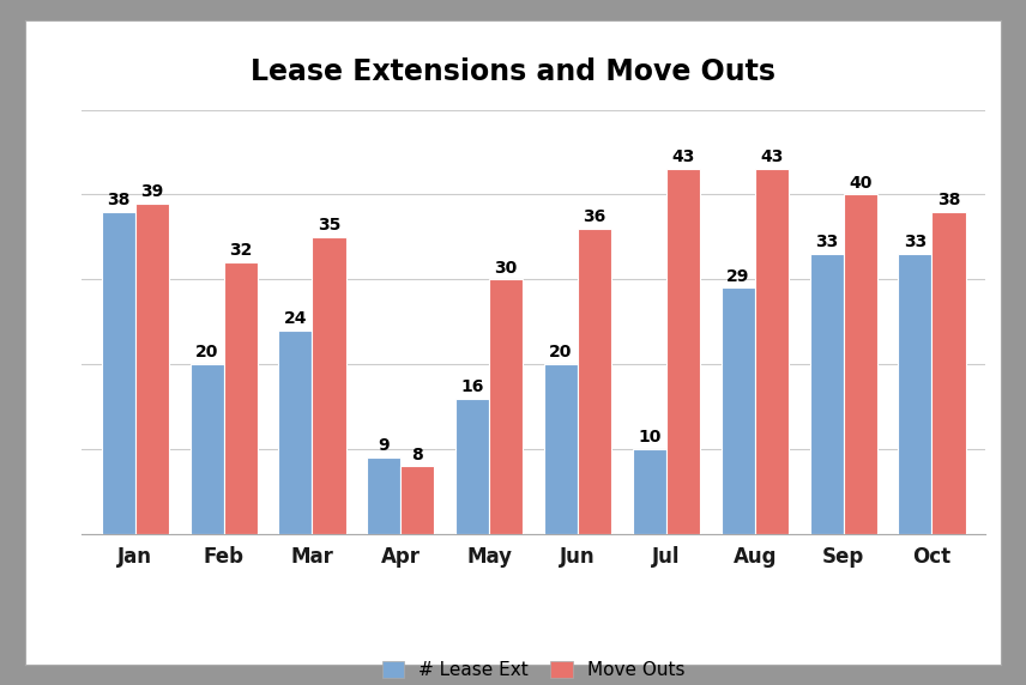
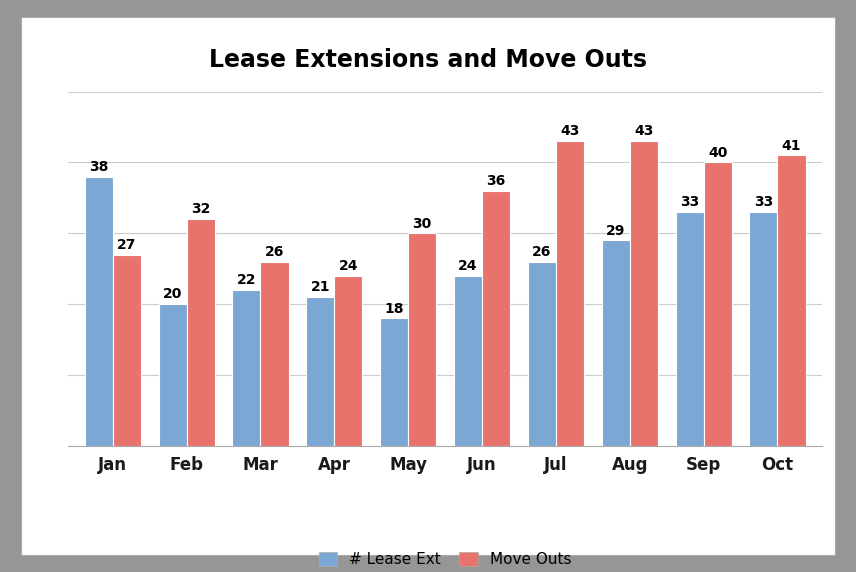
Move Outs/Jan: 39 -> 27
# Lease Ext/Mar: 24 -> 22
Move Outs/Mar: 35 -> 26
# Lease Ext/Apr: 9 -> 21
Move Outs/Apr: 8 -> 24
# Lease Ext/May: 16 -> 18
# Lease Ext/Jun: 20 -> 24
# Lease Ext/Jul: 10 -> 26
Move Outs/Oct: 38 -> 41
